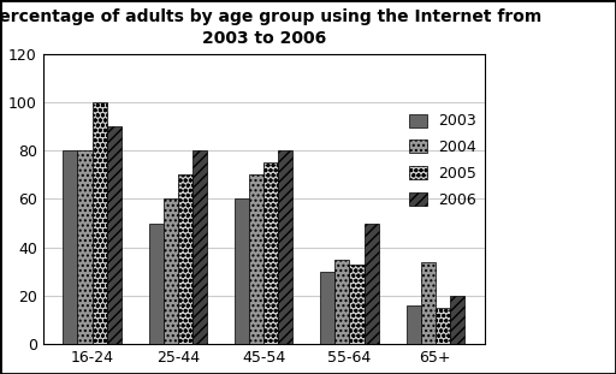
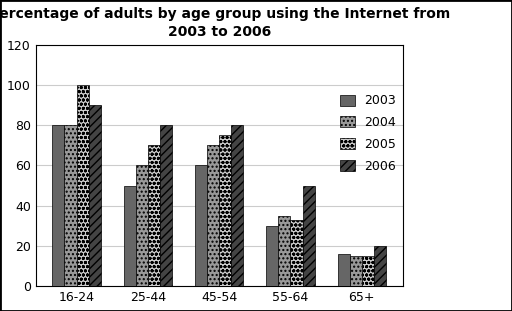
2004/65+: 34 -> 15
